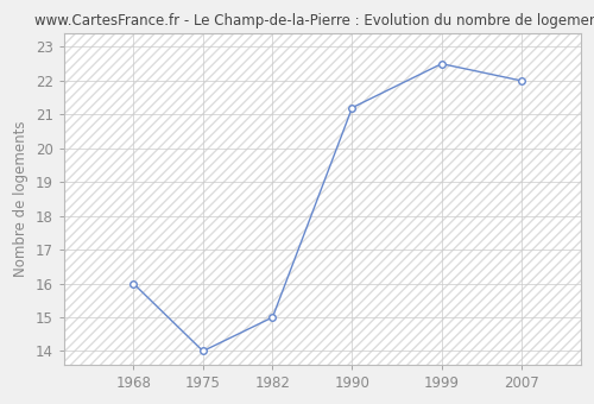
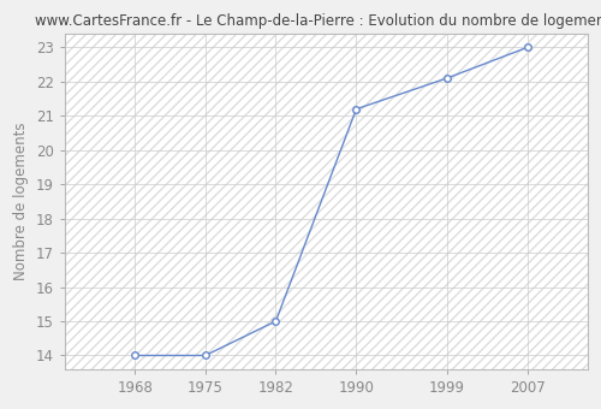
1968: 16.0 -> 14.0
1999: 22.5 -> 22.1
2007: 22.0 -> 23.0
